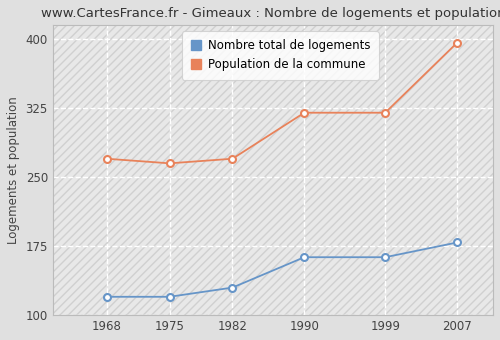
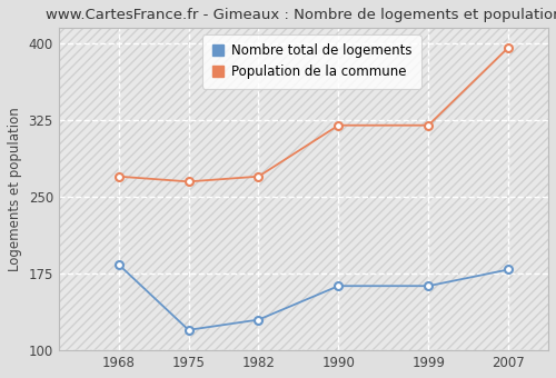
Nombre total de logements/1968: 120 -> 184
